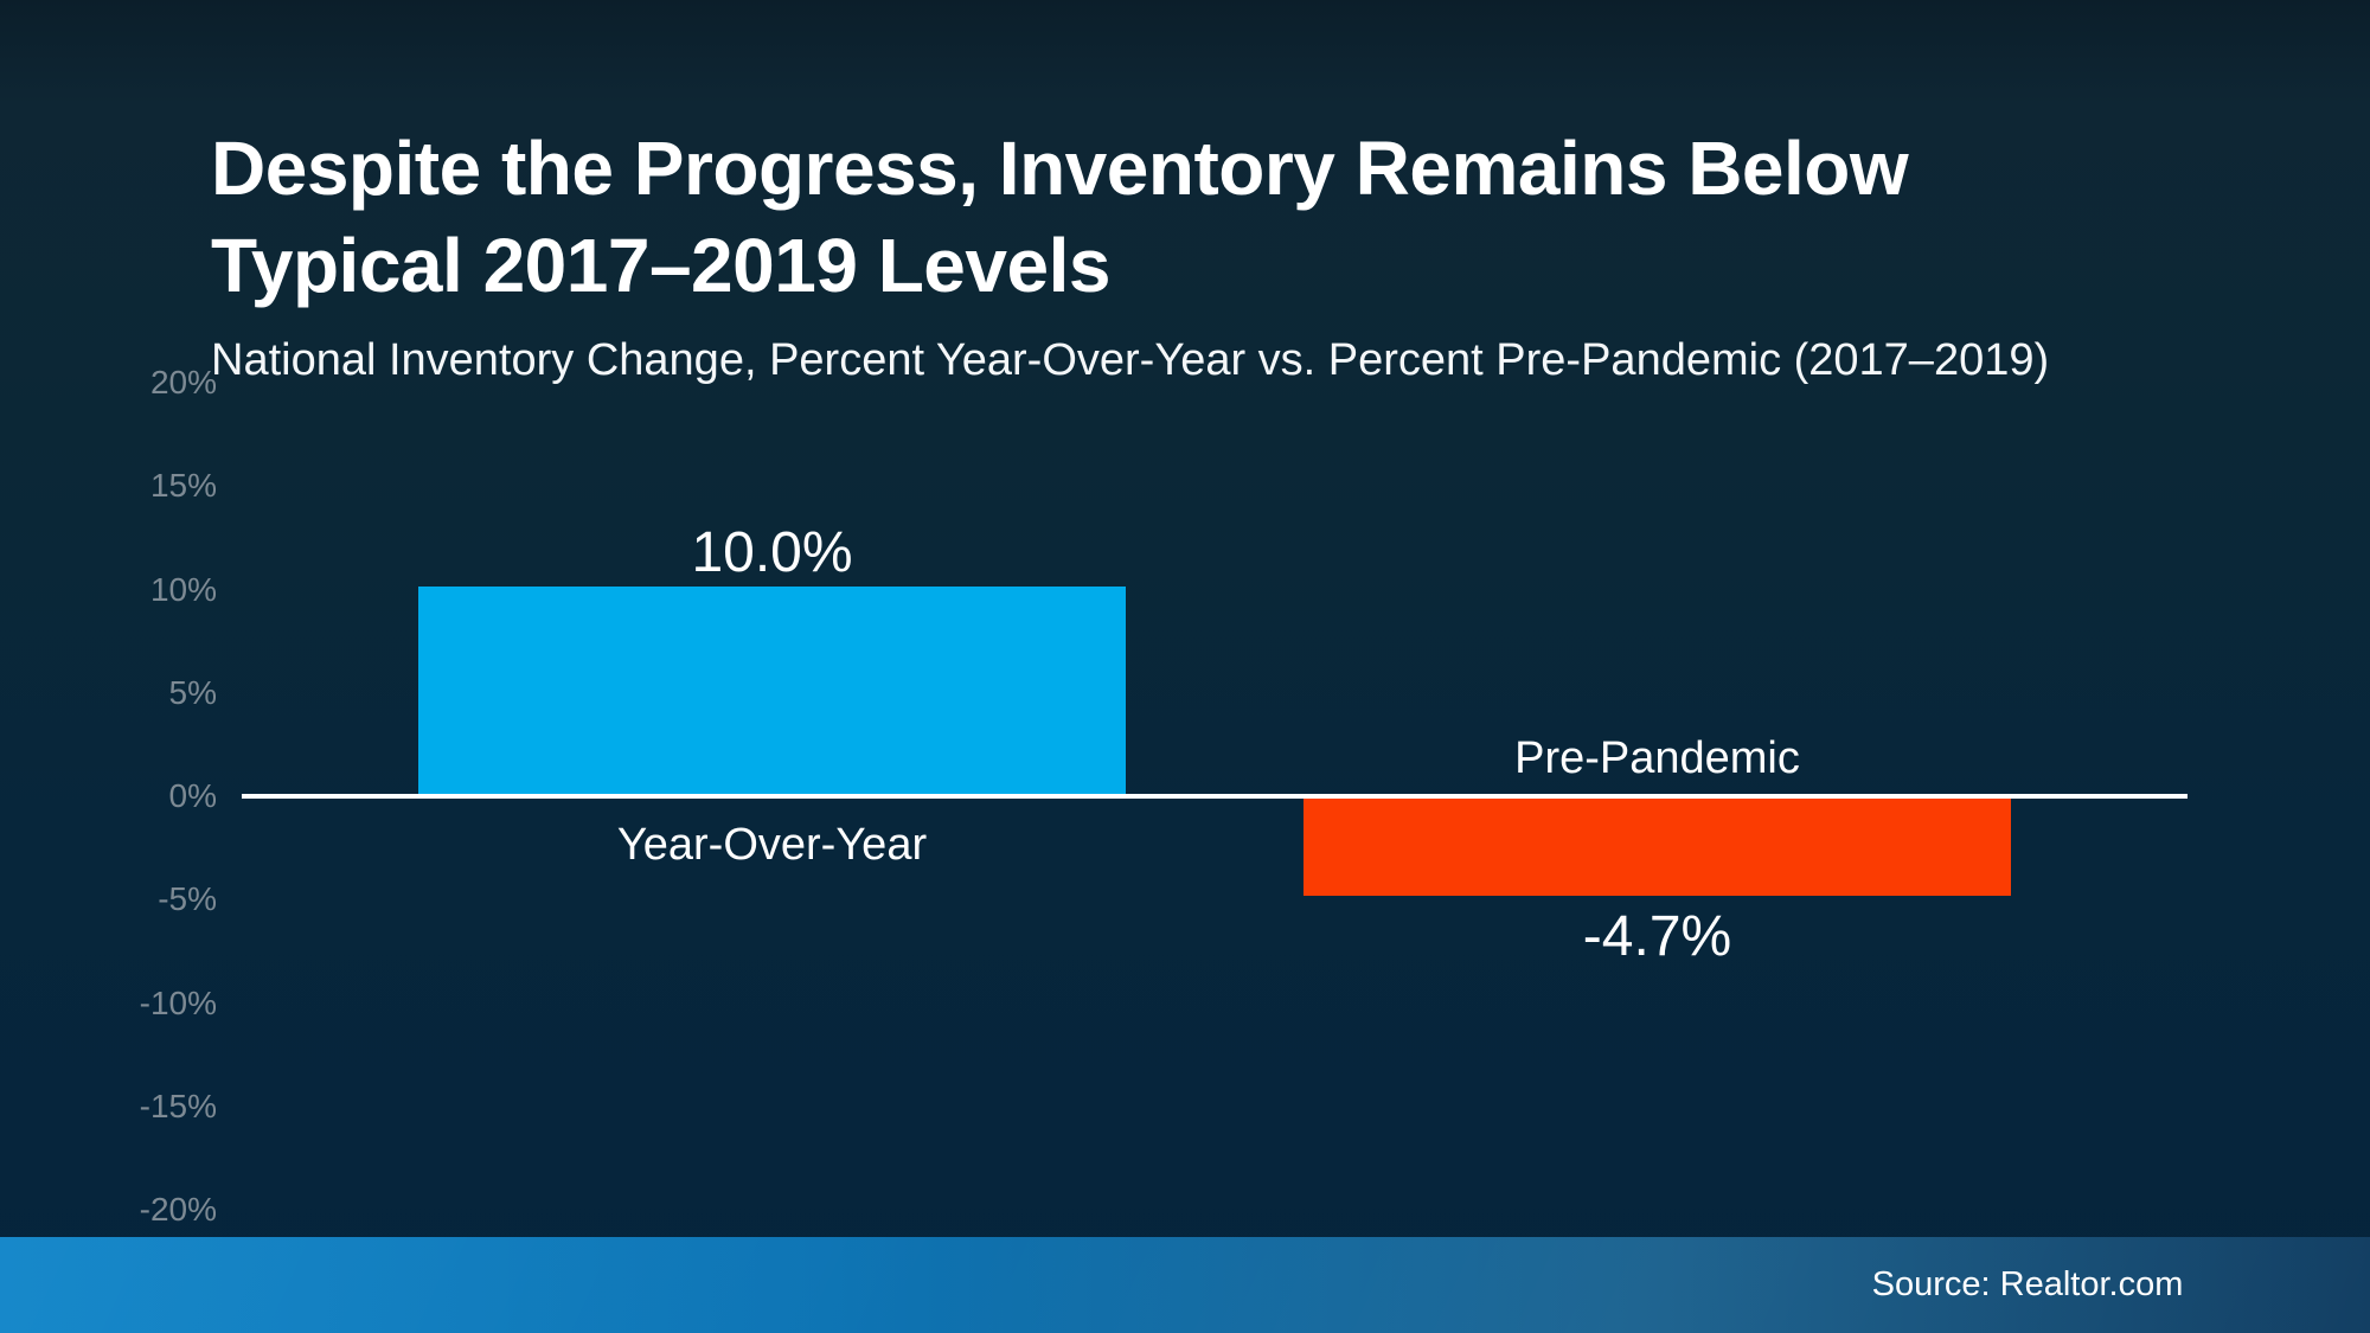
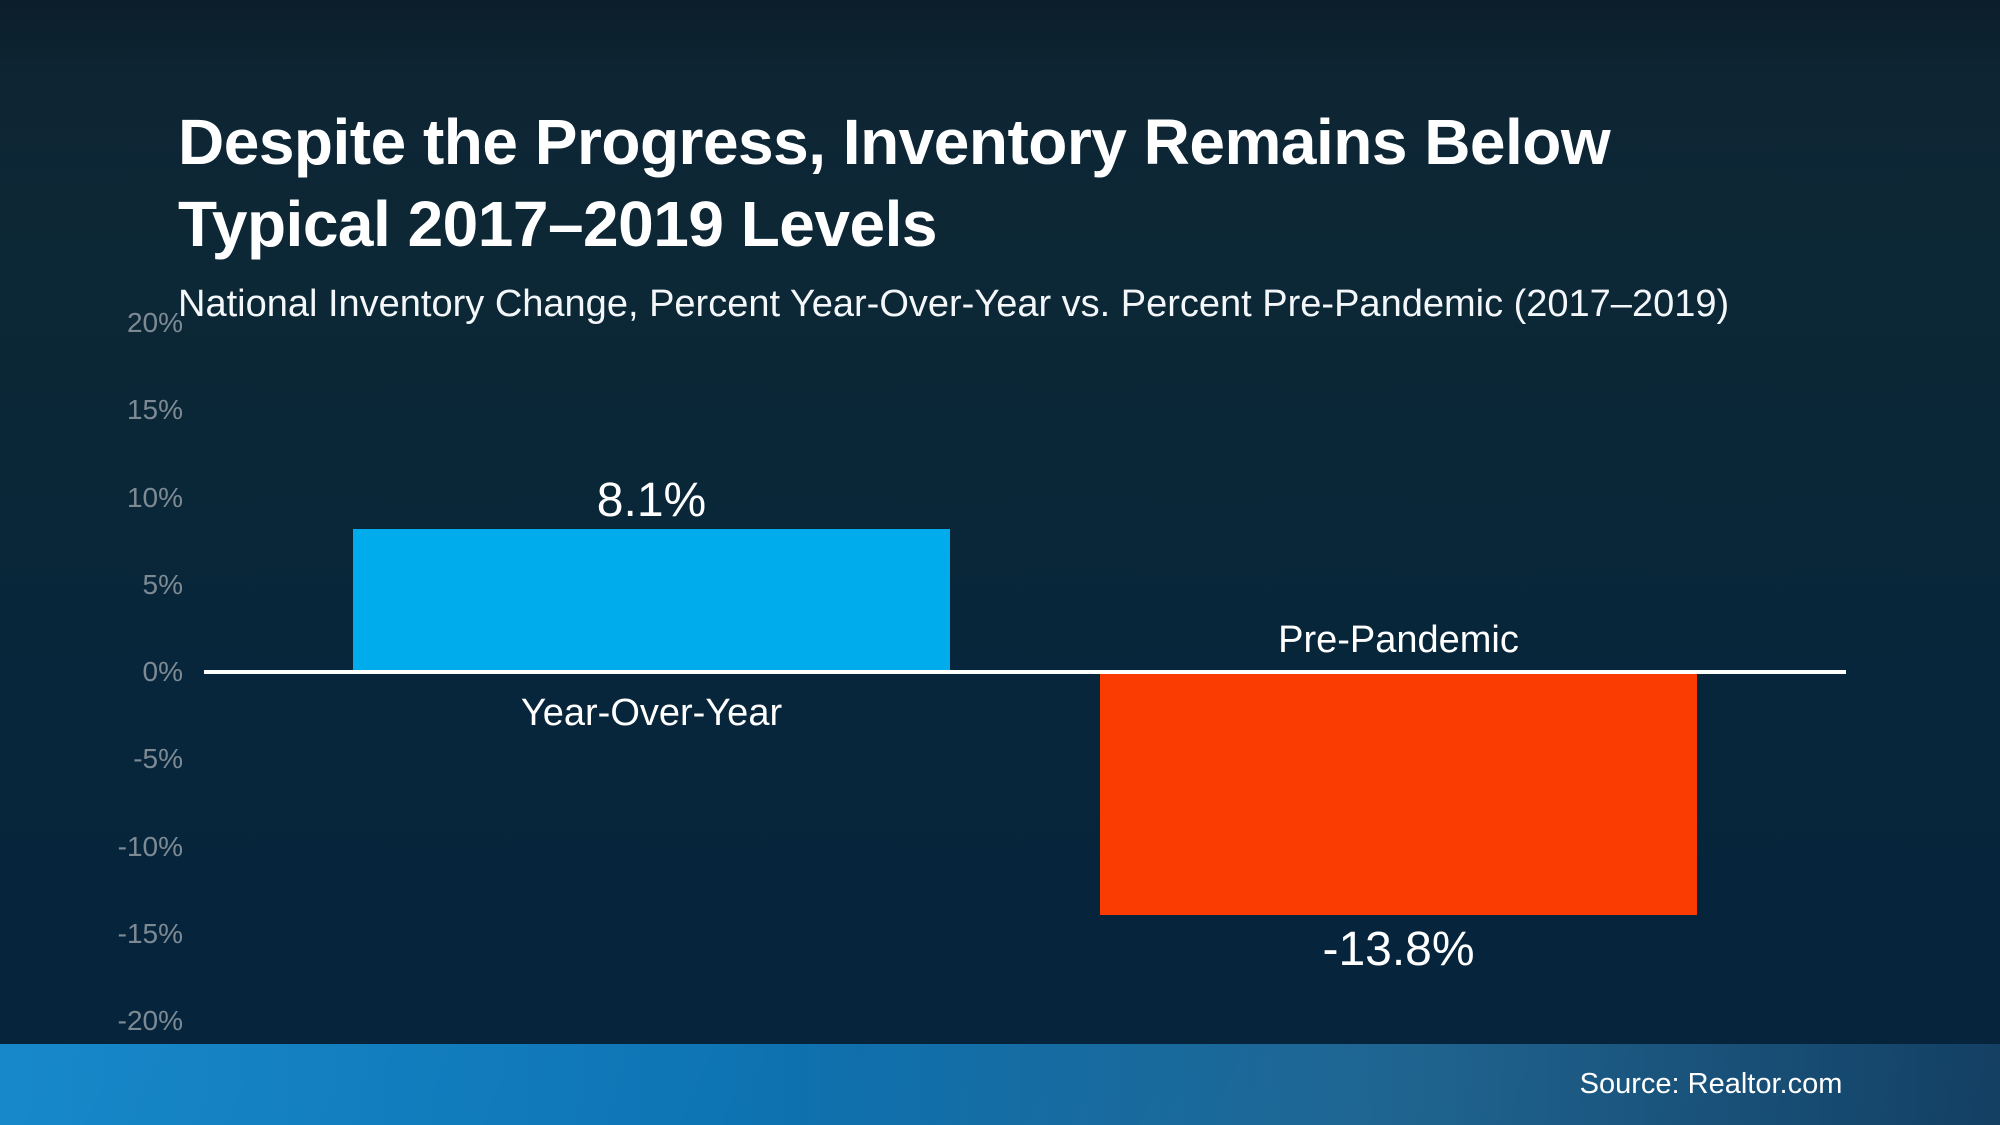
Year-Over-Year: 10.0% -> 8.1%
Pre-Pandemic: -4.7% -> -13.8%
